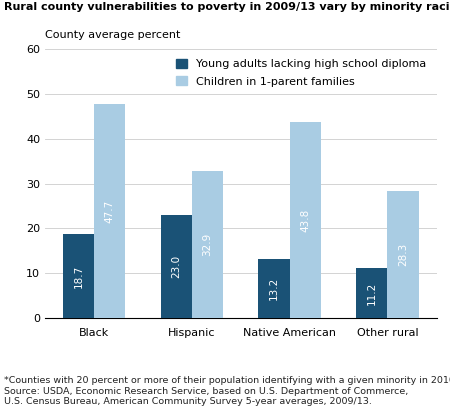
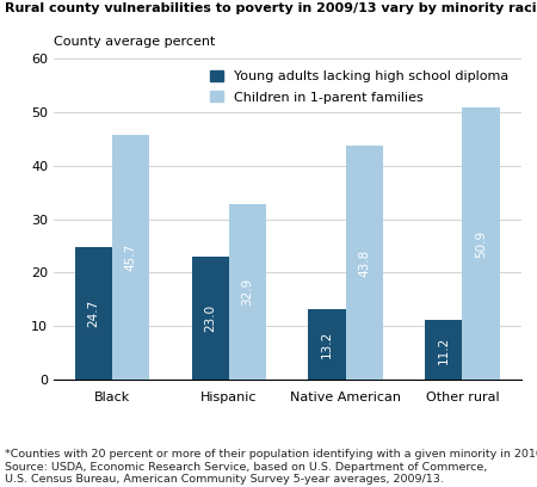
Young adults lacking high school diploma/Black: 18.7 -> 24.7
Children in 1-parent families/Black: 47.7 -> 45.7
Children in 1-parent families/Other rural: 28.3 -> 50.9
